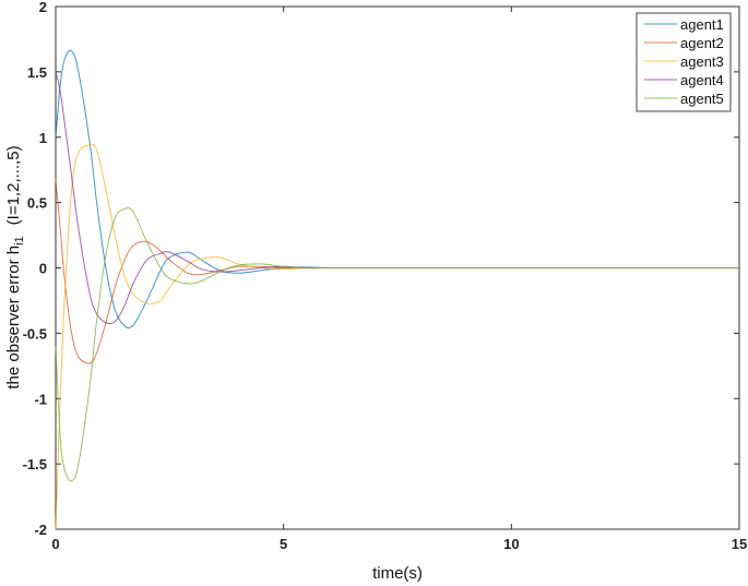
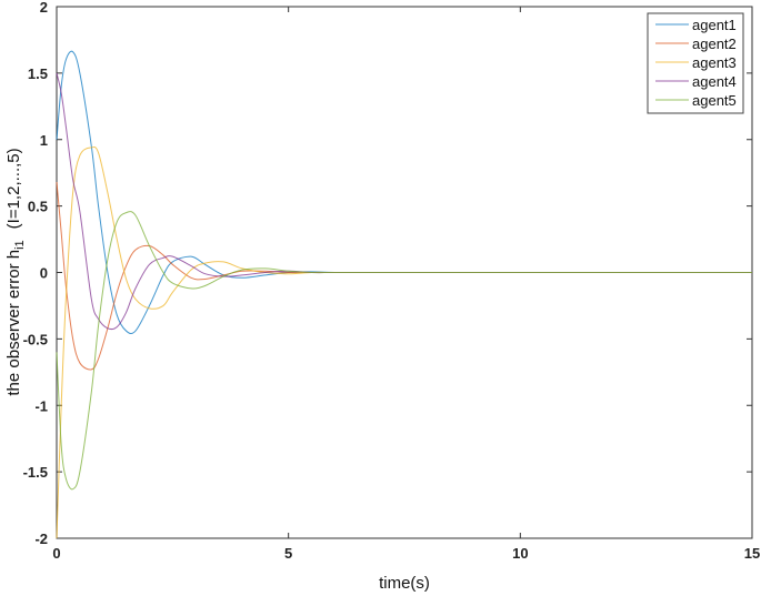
agent4/0.5: 0.30 -> 0.46
